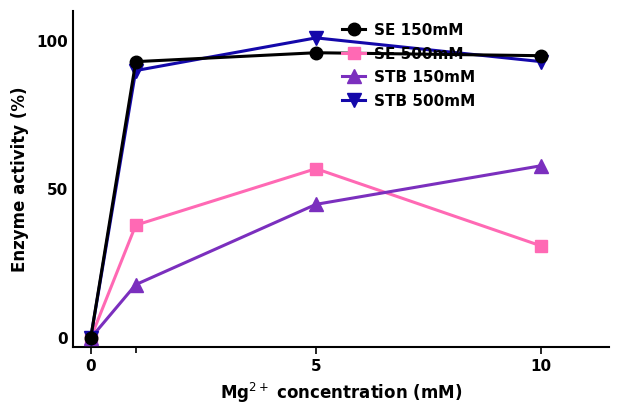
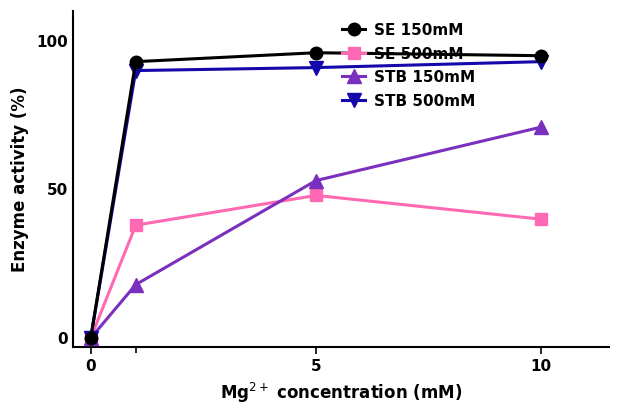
SE 500mM/5: 57 -> 48
STB 150mM/5: 45 -> 53
STB 500mM/5: 101 -> 91
SE 500mM/10: 31 -> 40
STB 150mM/10: 58 -> 71
